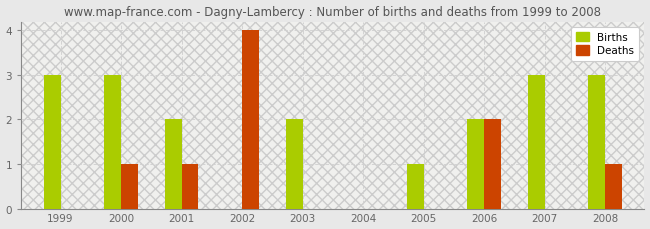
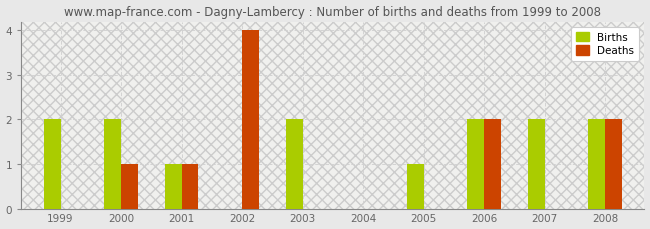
Births/1999: 3 -> 2
Births/2000: 3 -> 2
Births/2001: 2 -> 1
Births/2007: 3 -> 2
Births/2008: 3 -> 2
Deaths/2008: 1 -> 2
